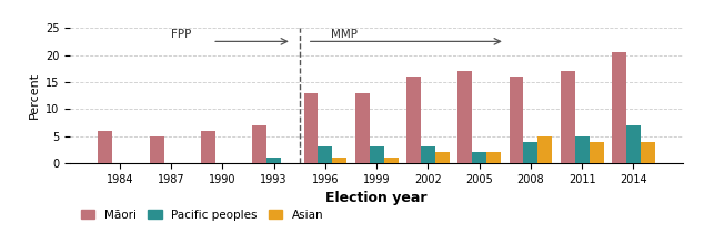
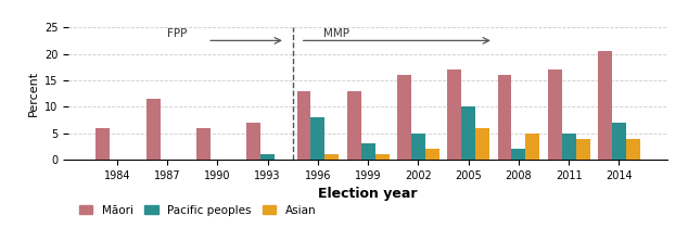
Māori/1987: 5.0 -> 11.5
Pacific peoples/1996: 3 -> 8
Pacific peoples/2002: 3 -> 5
Pacific peoples/2005: 2 -> 10
Asian/2005: 2 -> 6
Pacific peoples/2008: 4 -> 2
